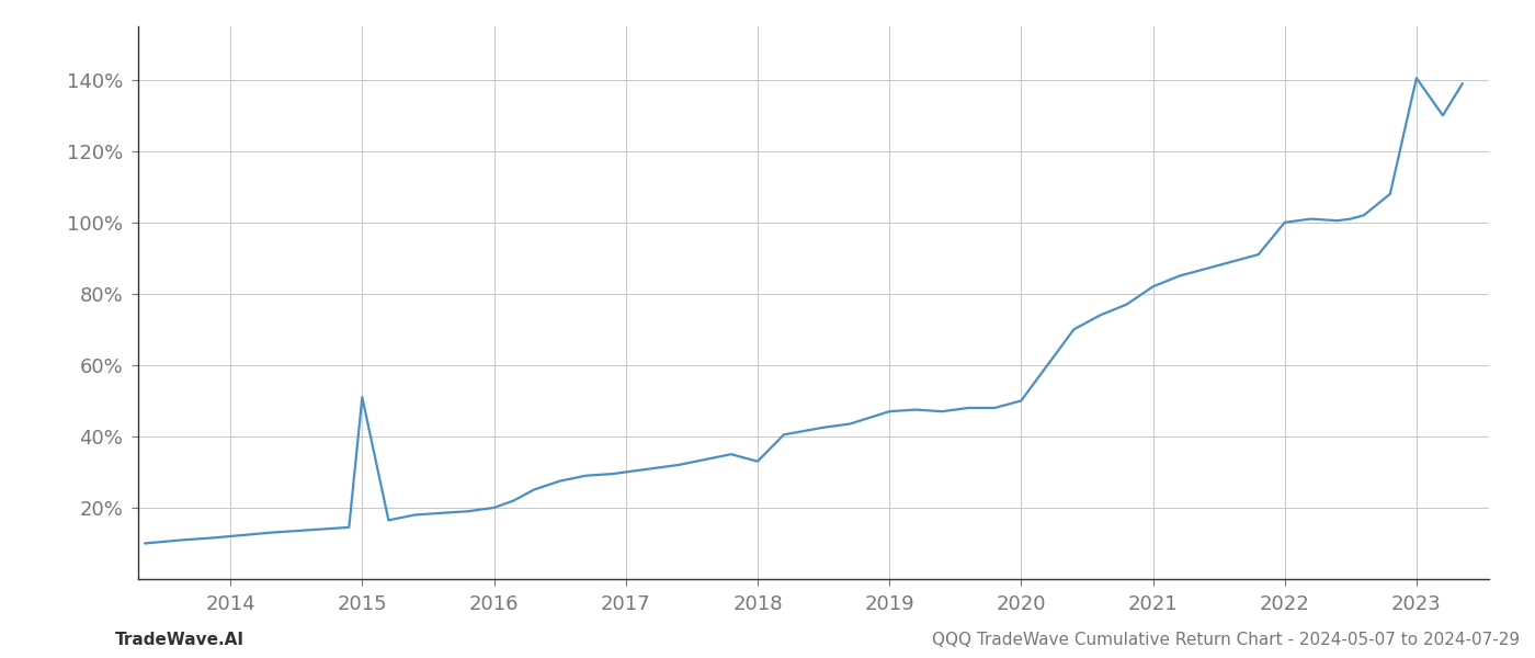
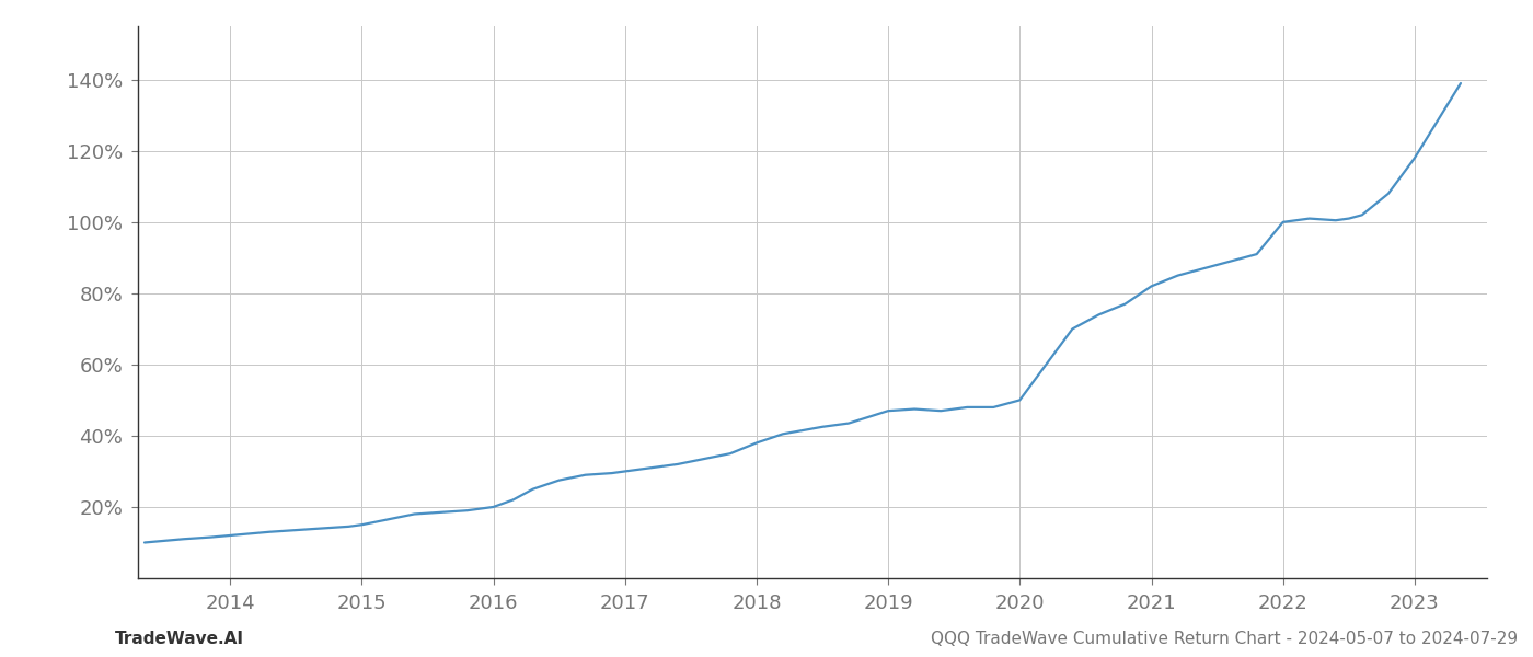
2015: 51.0% -> 15.0%
2018: 33.0% -> 38.0%
2023: 140.5% -> 118.0%
